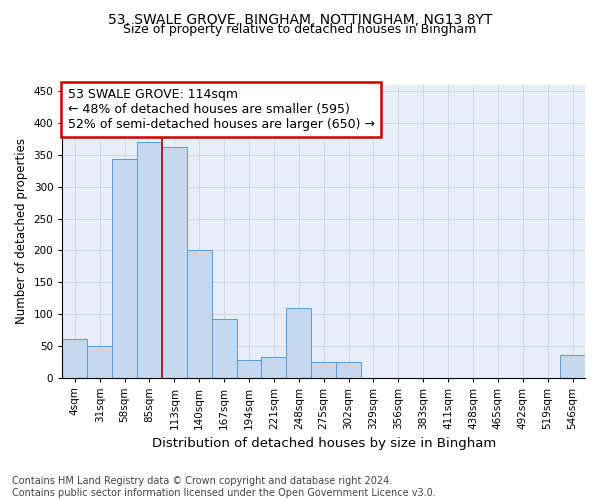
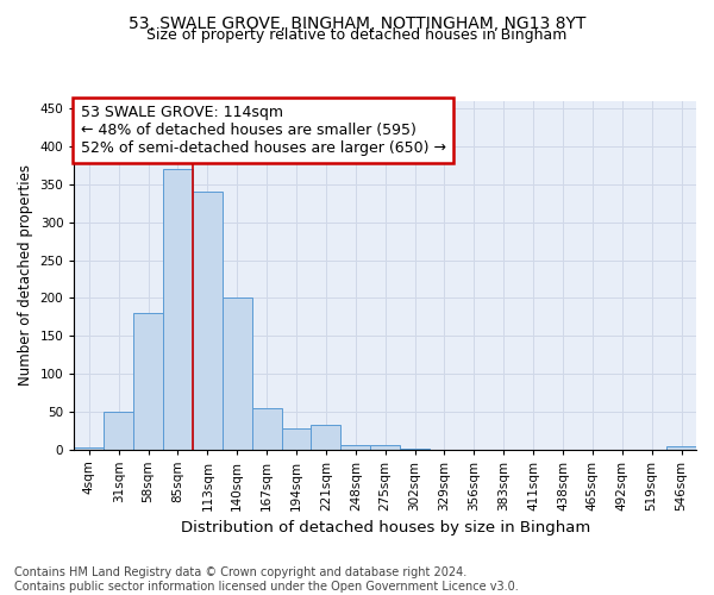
4sqm: 60 -> 2
58sqm: 344 -> 180
113sqm: 362 -> 340
167sqm: 92 -> 55
248sqm: 110 -> 5
275sqm: 24 -> 6
302sqm: 24 -> 1
546sqm: 36 -> 4
